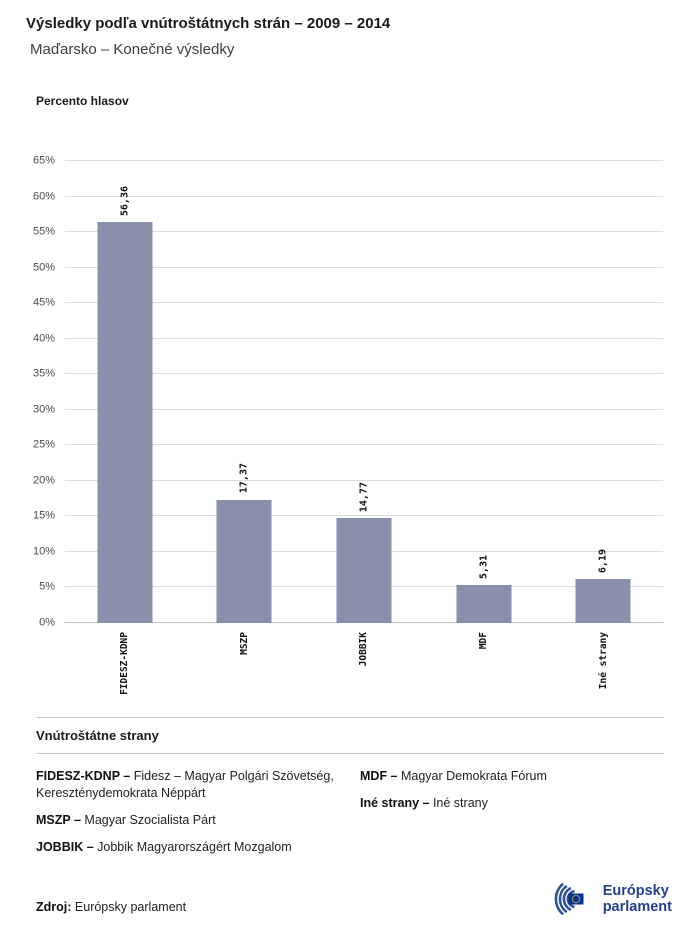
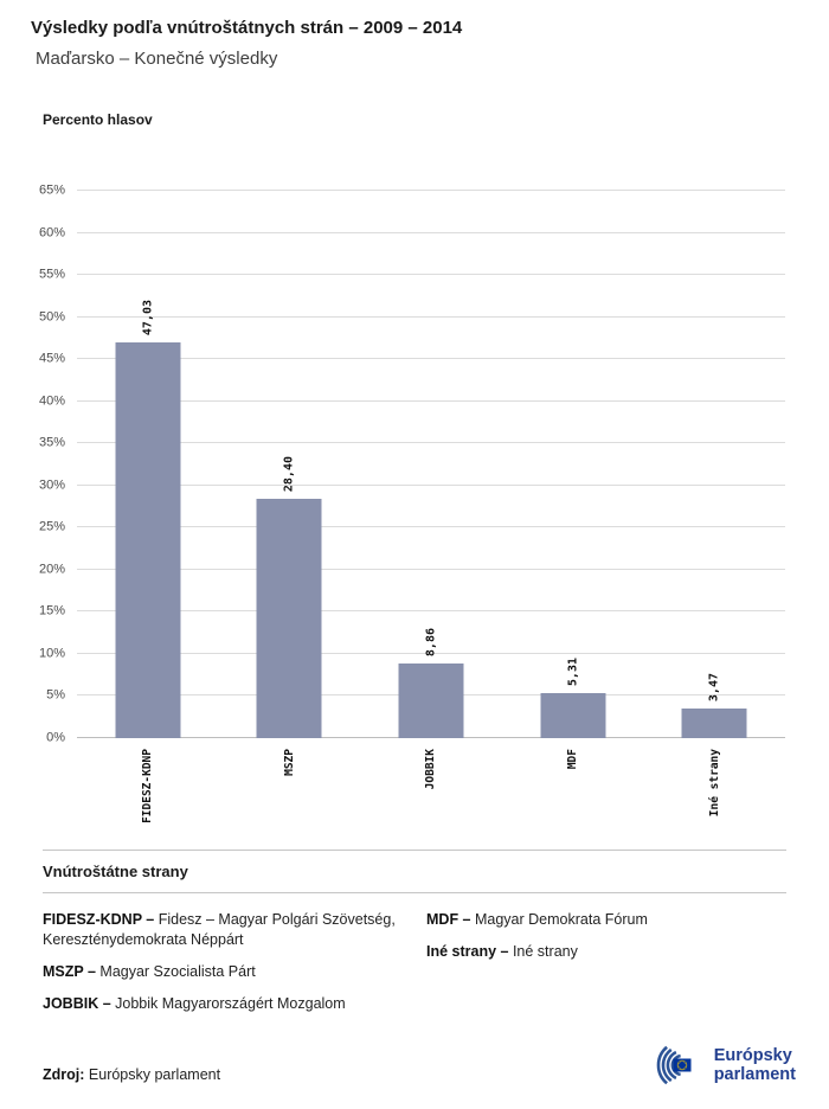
FIDESZ-KDNP: 56,36 -> 47,03
MSZP: 17,37 -> 28,40
JOBBIK: 14,77 -> 8,86
Iné strany: 6,19 -> 3,47
